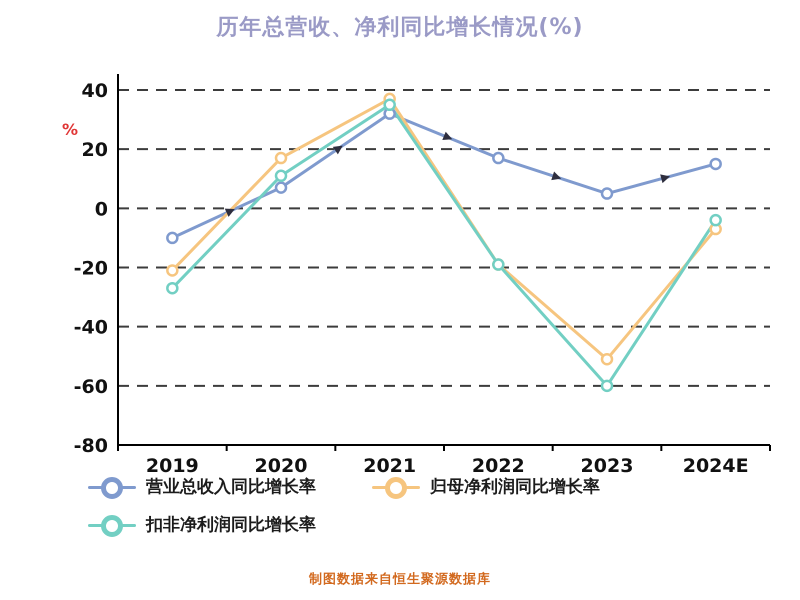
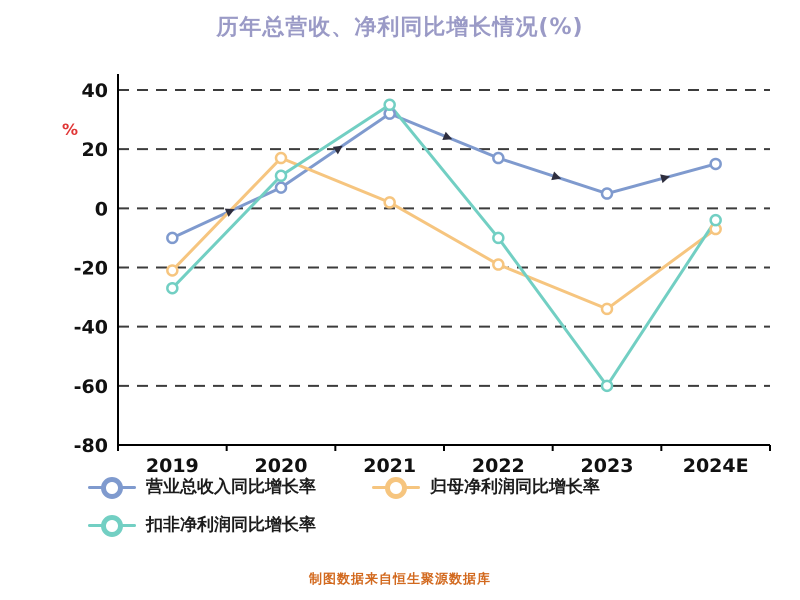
归母净利润同比增长率/2021: 37 -> 2
扣非净利润同比增长率/2022: -19 -> -10
归母净利润同比增长率/2023: -51 -> -34
